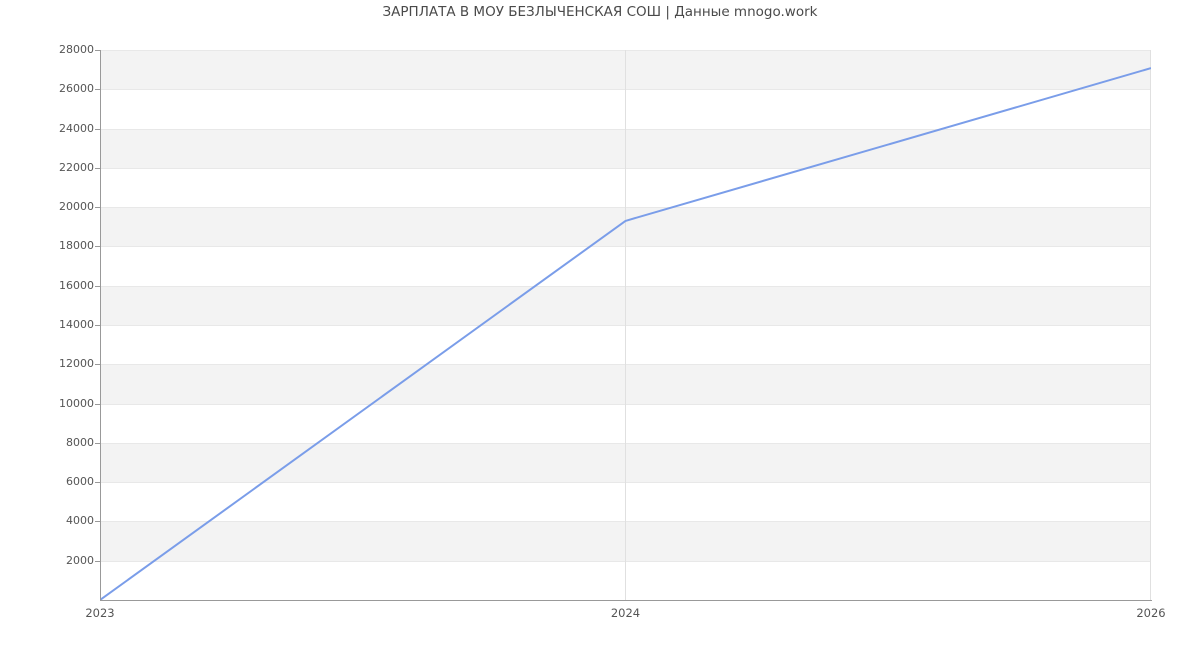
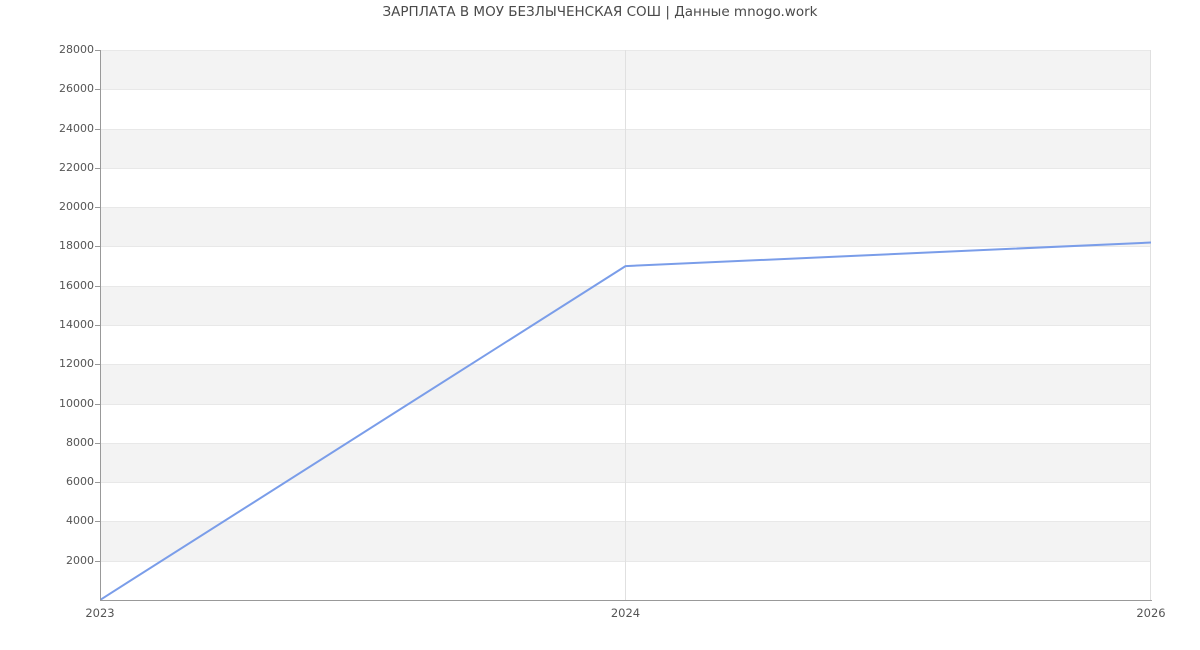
2024: 19300 -> 17000
2026: 27100 -> 18200
